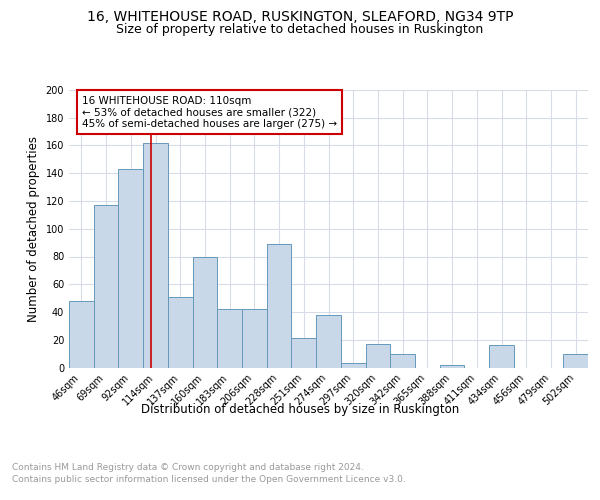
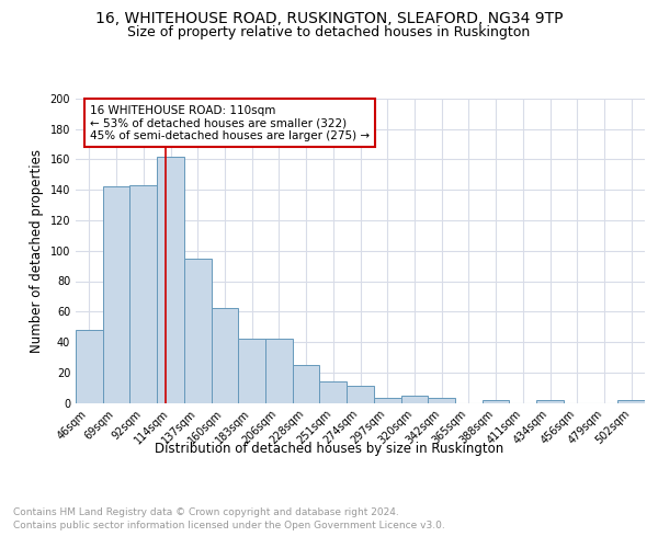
69sqm: 117 -> 142
137sqm: 51 -> 95
160sqm: 80 -> 62
228sqm: 89 -> 25
251sqm: 21 -> 14
274sqm: 38 -> 11
320sqm: 17 -> 5
342sqm: 10 -> 3
434sqm: 16 -> 2
502sqm: 10 -> 2
